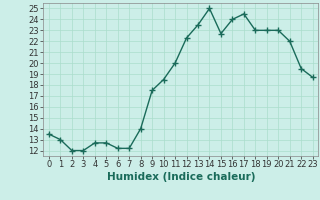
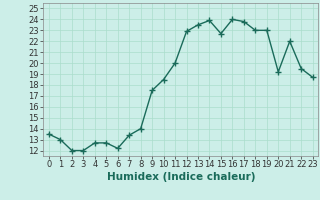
7: 12.2 -> 13.4
12: 22.3 -> 22.9
14: 25.0 -> 23.9
17: 24.5 -> 23.8
20: 23.0 -> 19.2
